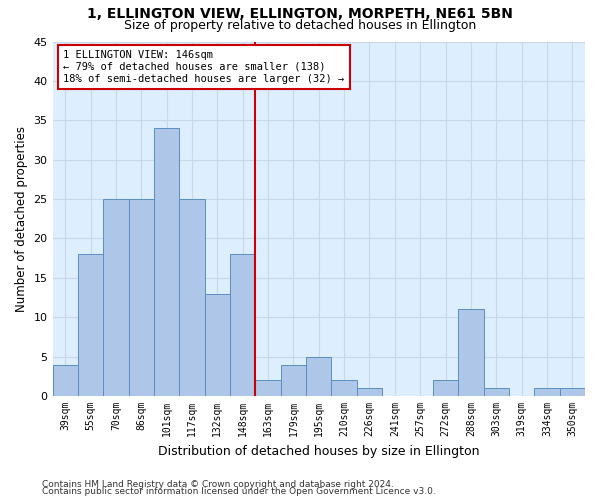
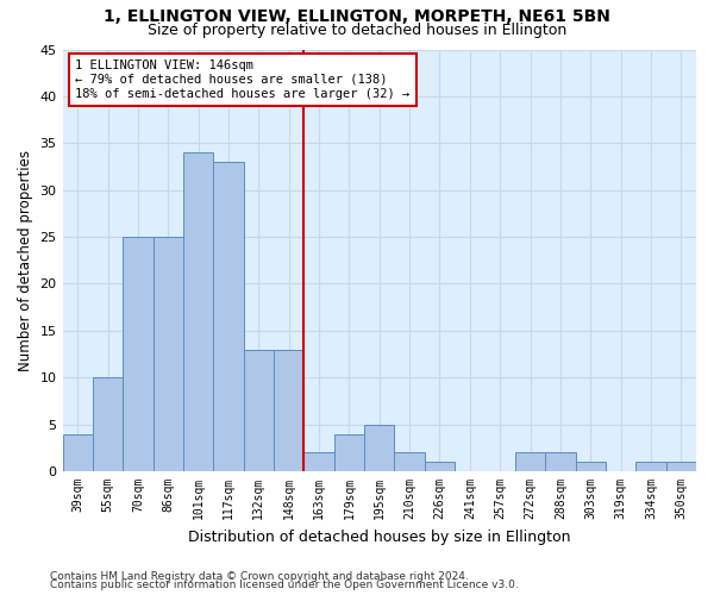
55sqm: 18 -> 10
117sqm: 25 -> 33
148sqm: 18 -> 13
288sqm: 11 -> 2
